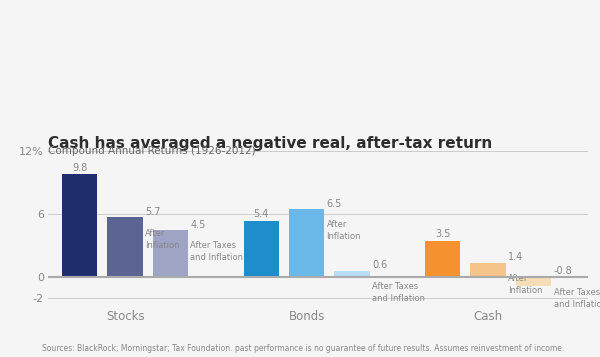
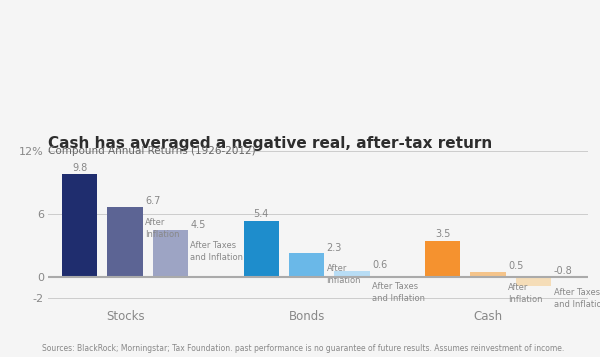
Stocks: 5.7 -> 6.7
Bonds: 6.5 -> 2.3
Cash: 1.4 -> 0.5
